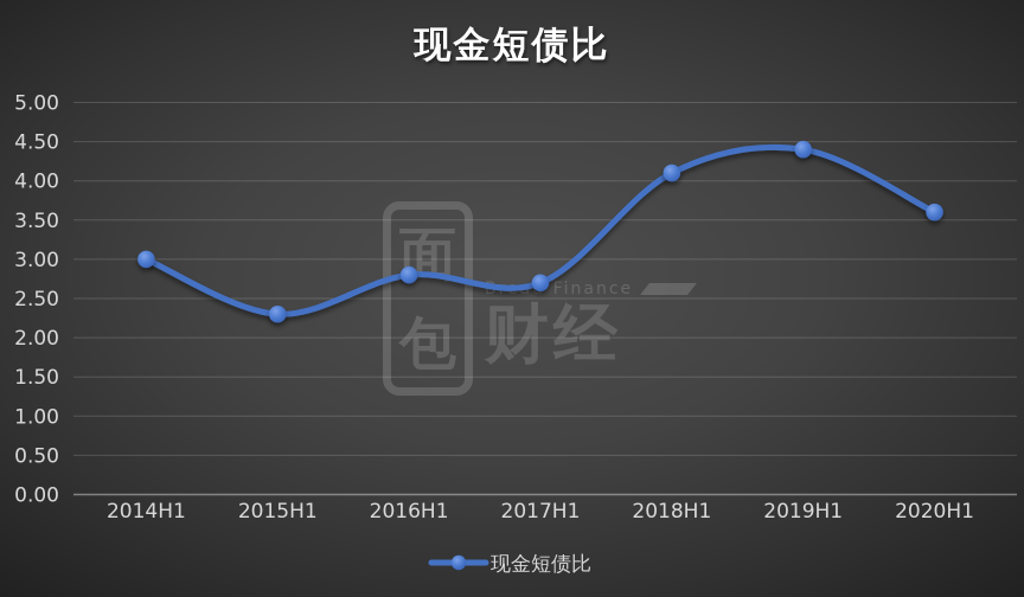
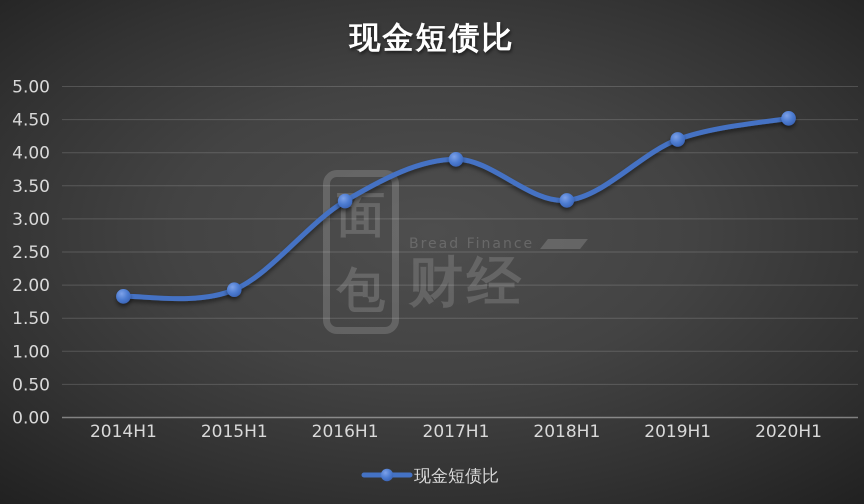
2014H1: 3.0 -> 1.8
2015H1: 2.3 -> 1.9
2016H1: 2.8 -> 3.3
2017H1: 2.7 -> 3.9
2018H1: 4.1 -> 3.3
2019H1: 4.4 -> 4.2
2020H1: 3.6 -> 4.5
